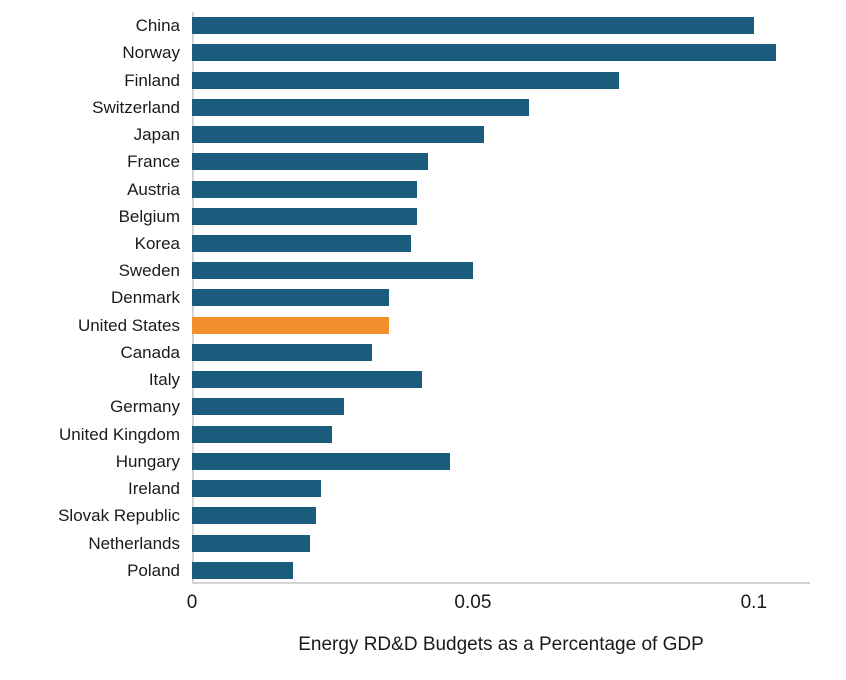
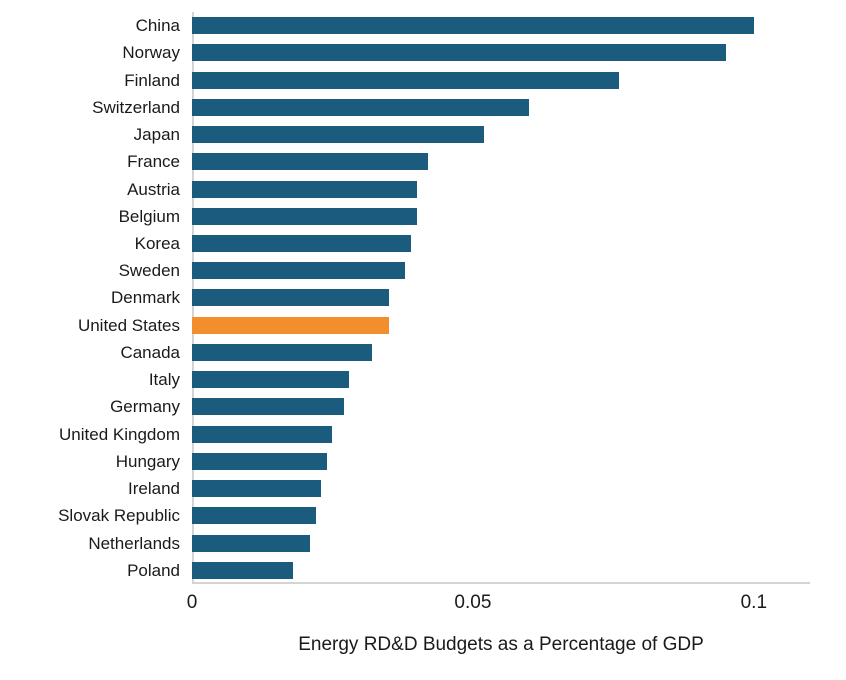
Norway: 0.104 -> 0.095
Sweden: 0.050 -> 0.038
Italy: 0.041 -> 0.028
Hungary: 0.046 -> 0.024
